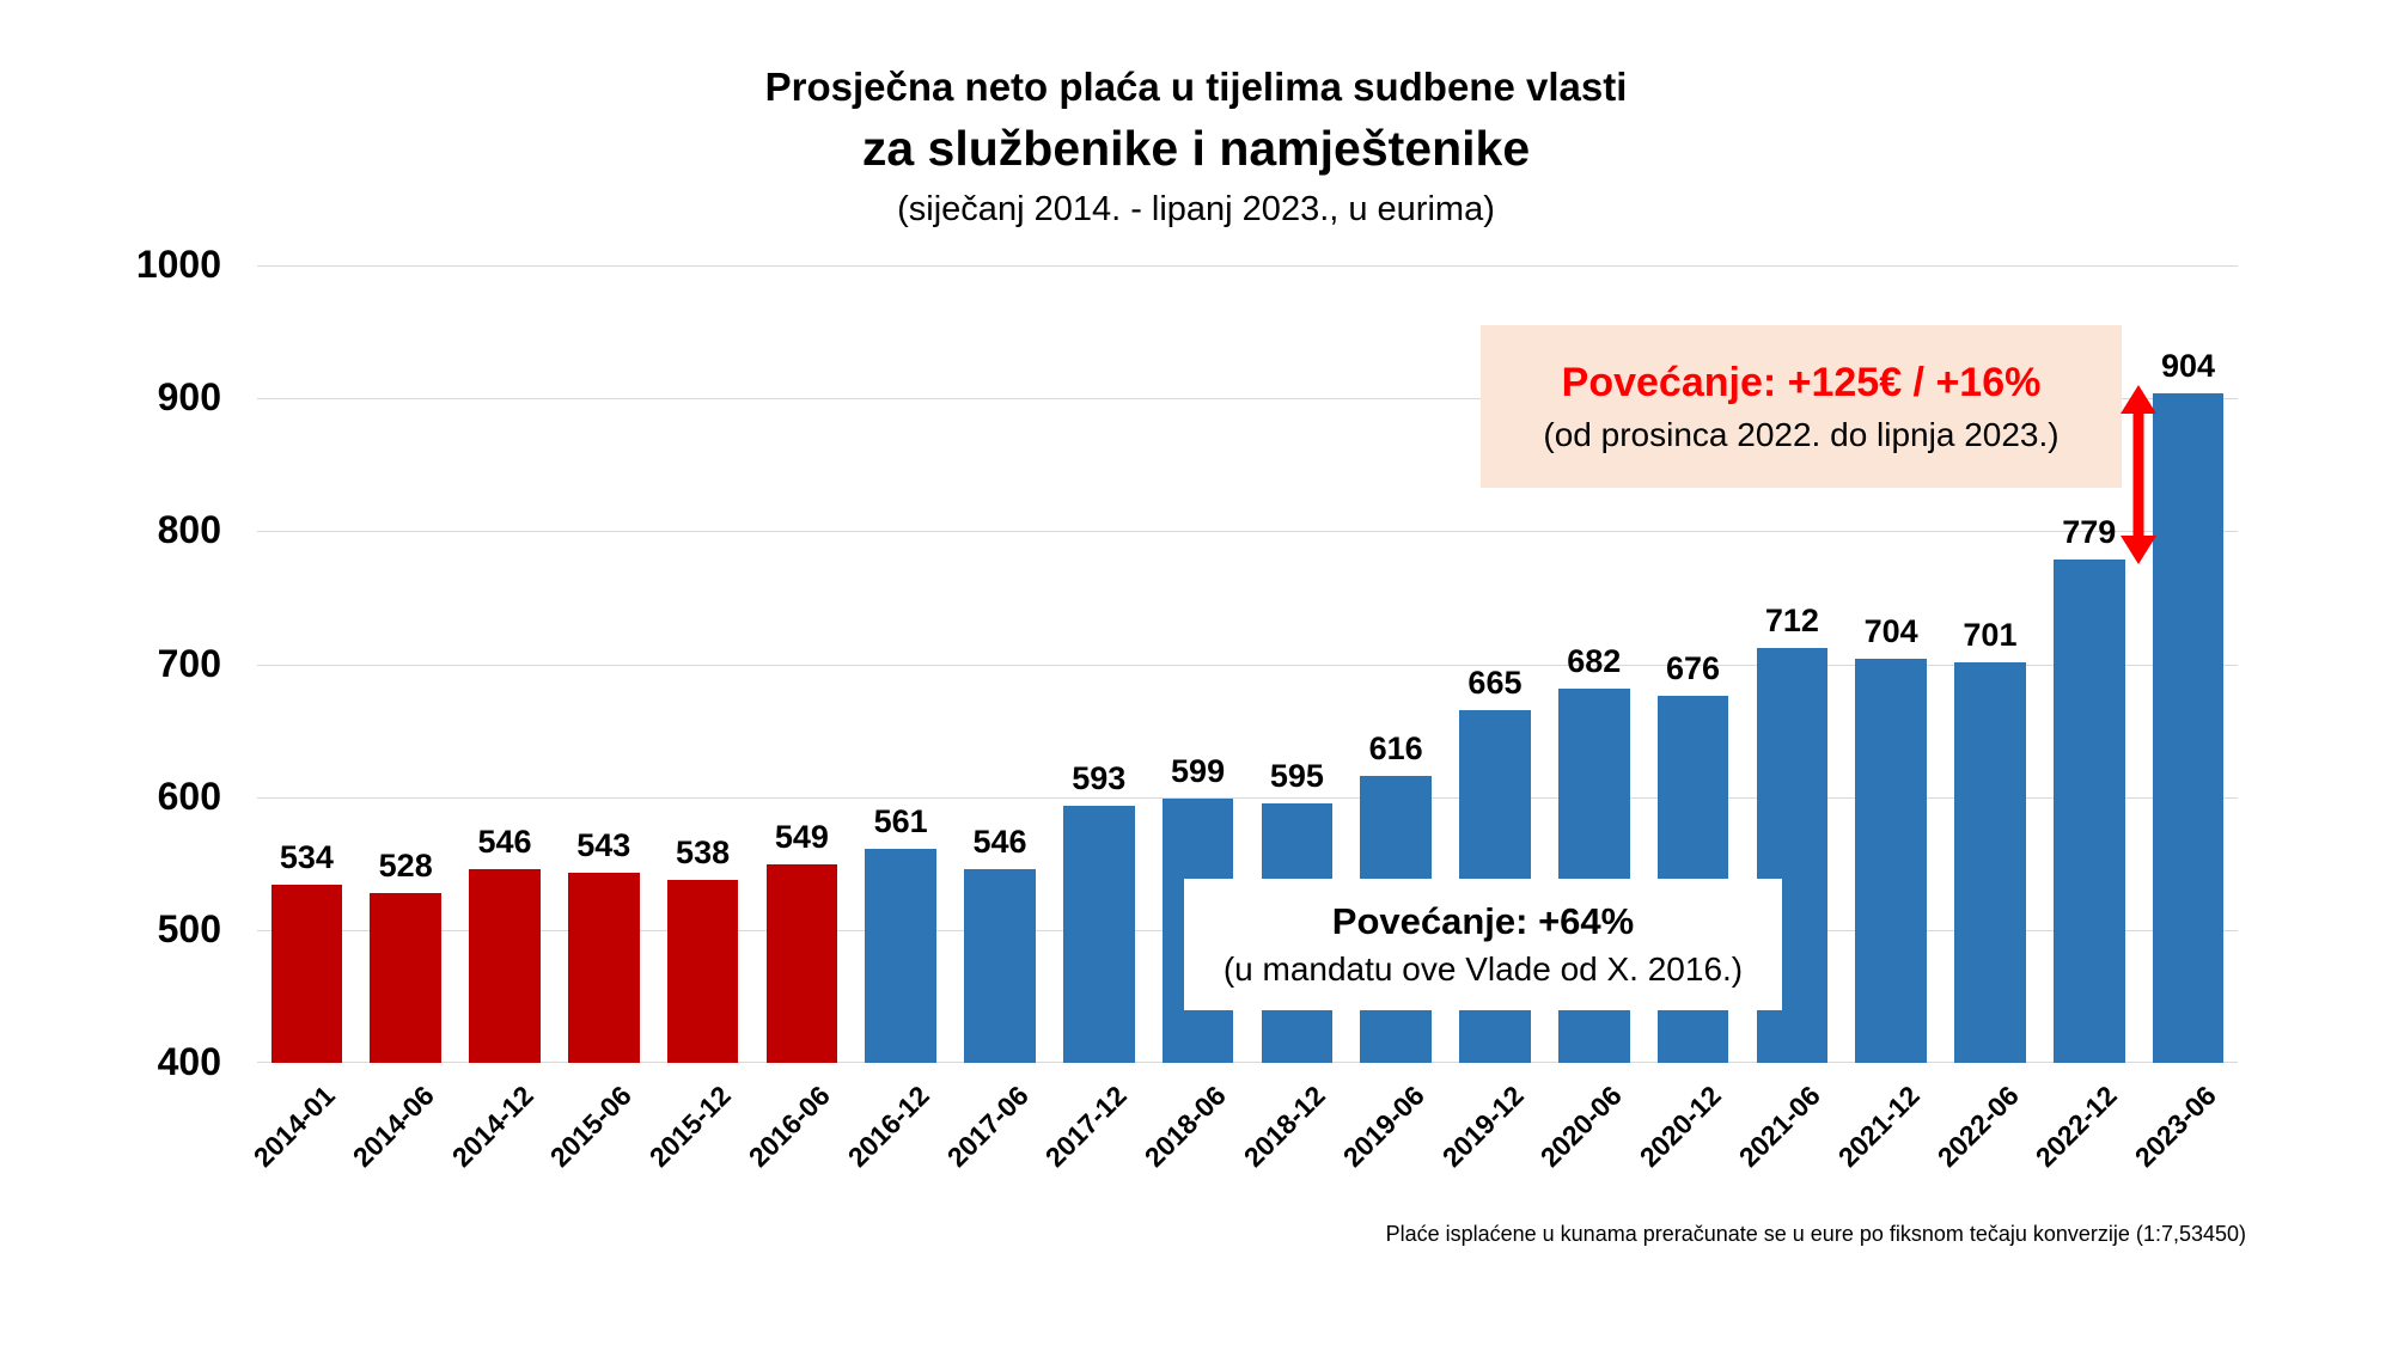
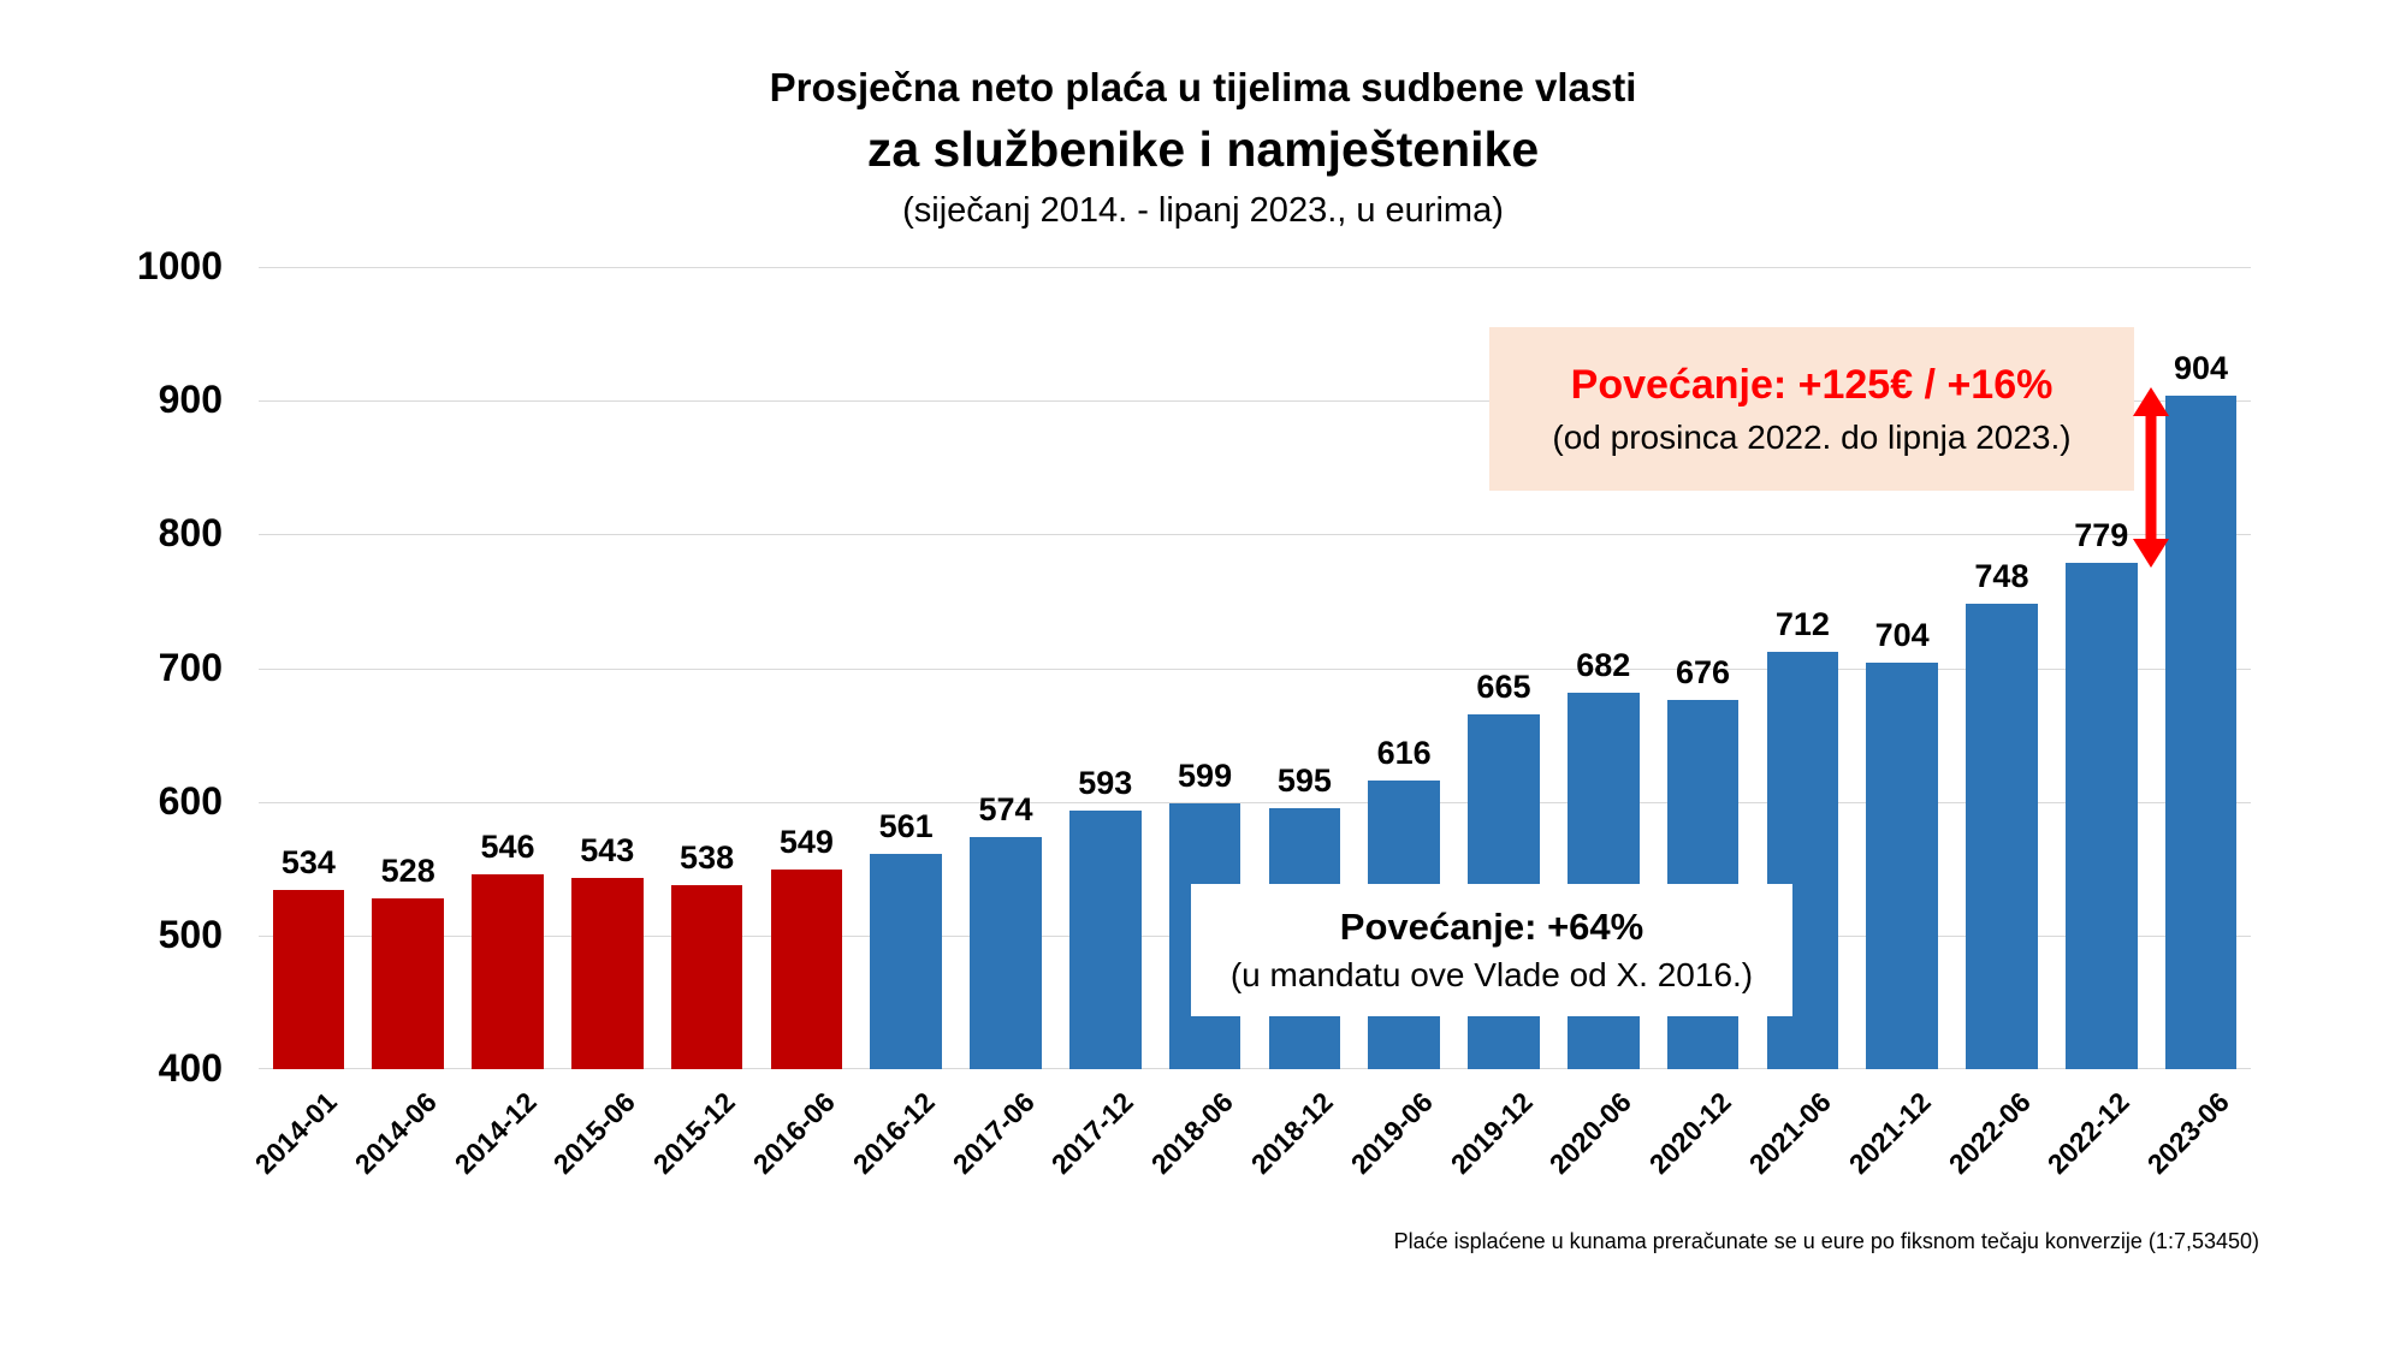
2017-06: 546 -> 574
2022-06: 701 -> 748
